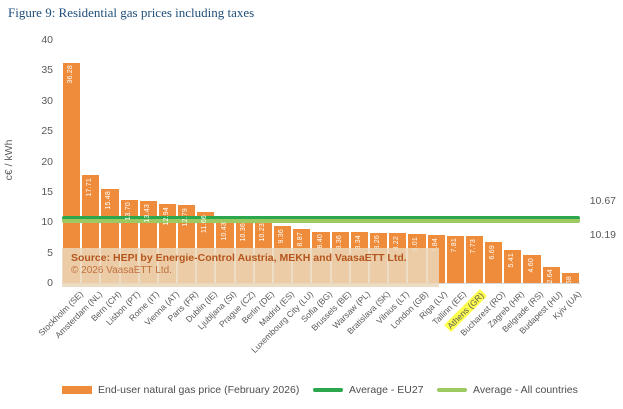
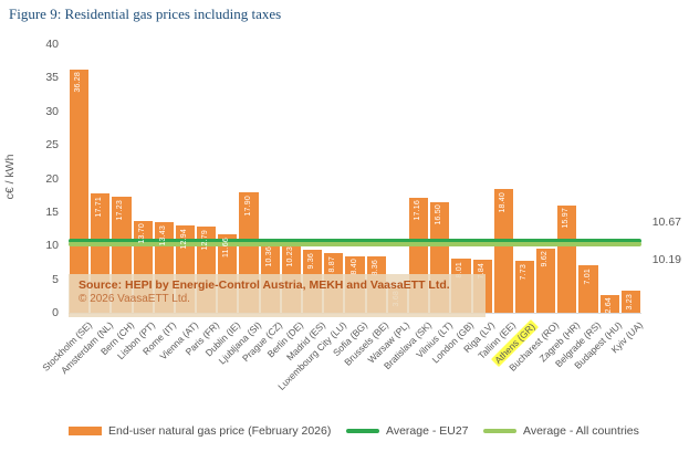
Bern (CH): 15.48 -> 17.23
Ljubljana (SI): 10.43 -> 17.90
Warsaw (PL): 8.34 -> 3.68
Bratislava (SK): 8.26 -> 17.16
Vilnius (LT): 8.22 -> 16.50
Tallinn (EE): 7.81 -> 18.40
Bucharest (RO): 6.69 -> 9.62
Zagreb (HR): 5.41 -> 15.97
Belgrade (RS): 4.60 -> 7.01
Kyiv (UA): 1.58 -> 3.23
